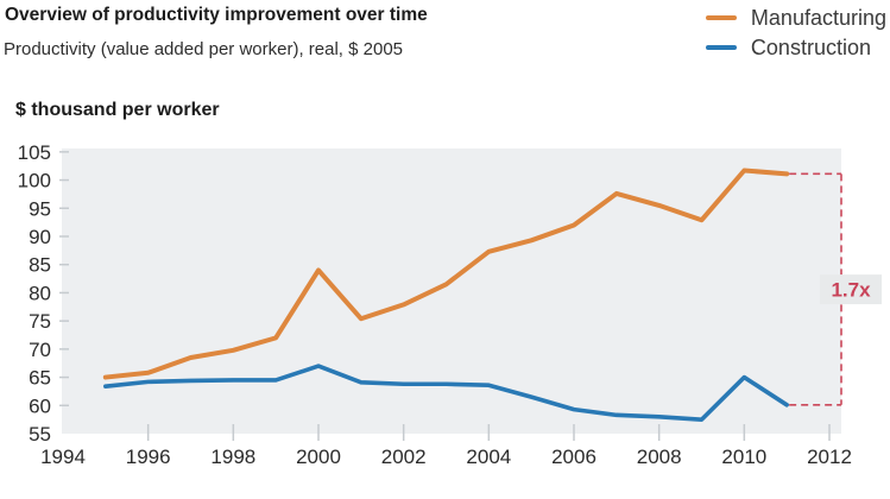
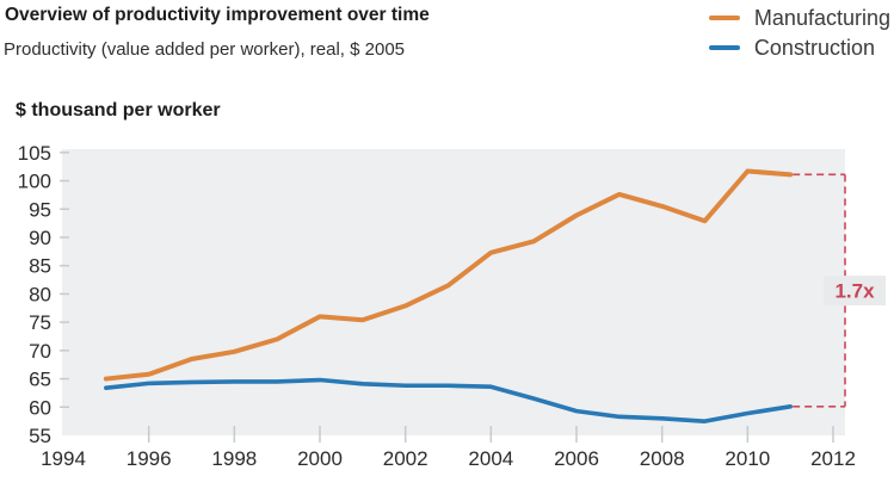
Manufacturing/2000: 84 -> 76
Construction/2000: 67 -> 65
Manufacturing/2006: 92 -> 94
Construction/2010: 65 -> 59
